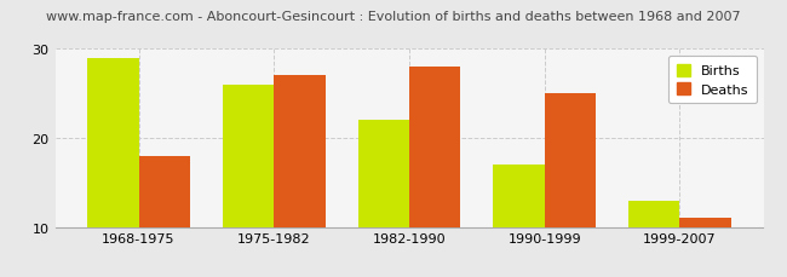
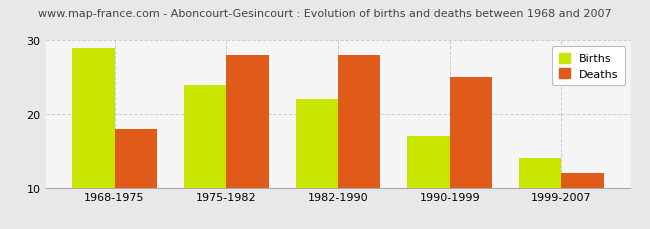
Births/1975-1982: 26 -> 24
Deaths/1975-1982: 27 -> 28
Births/1999-2007: 13 -> 14
Deaths/1999-2007: 11 -> 12
